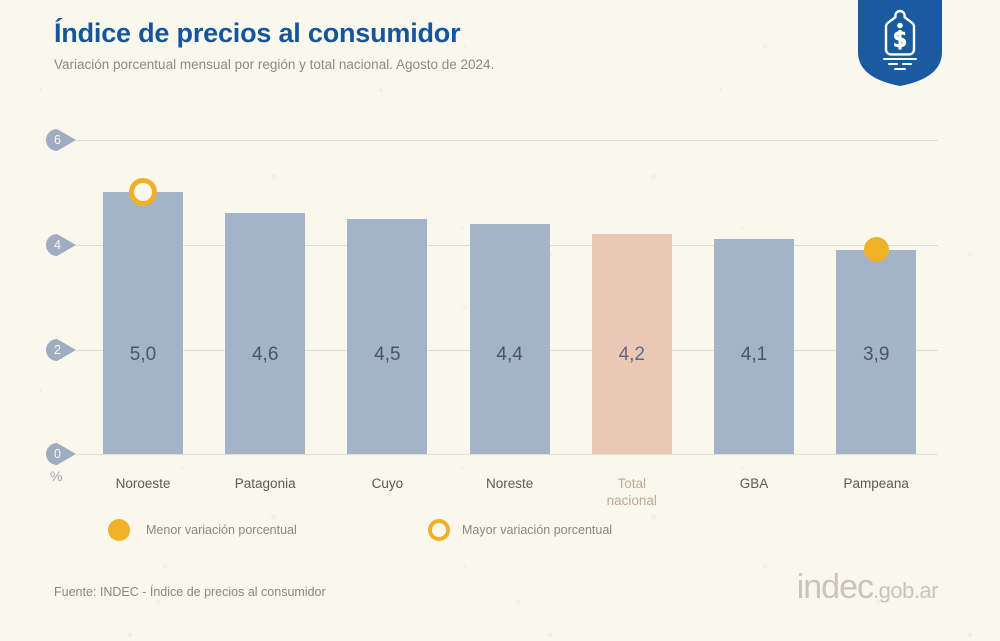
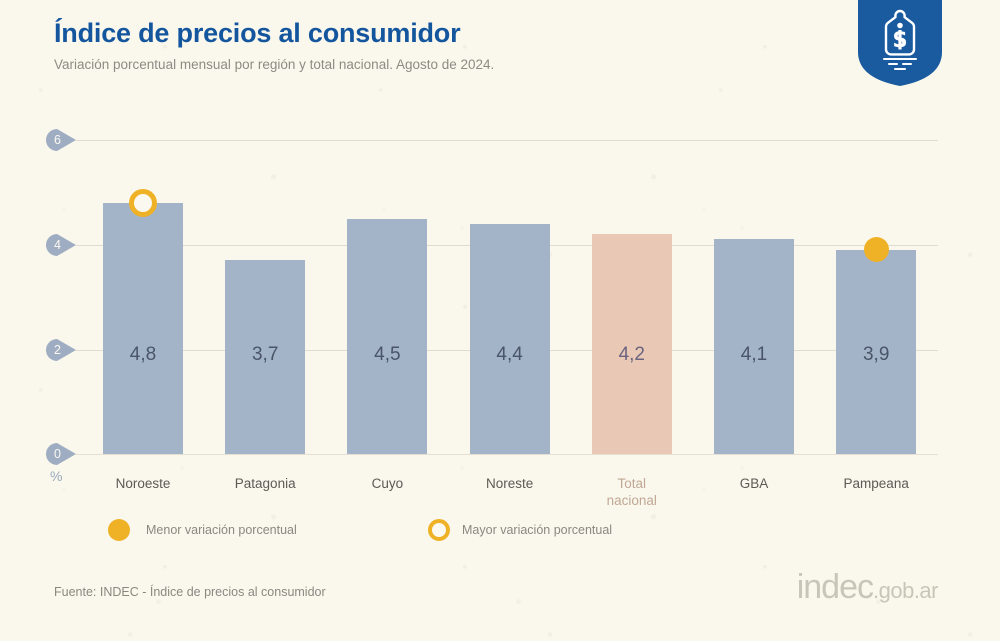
Noroeste: 5,0 -> 4,8
Patagonia: 4,6 -> 3,7
